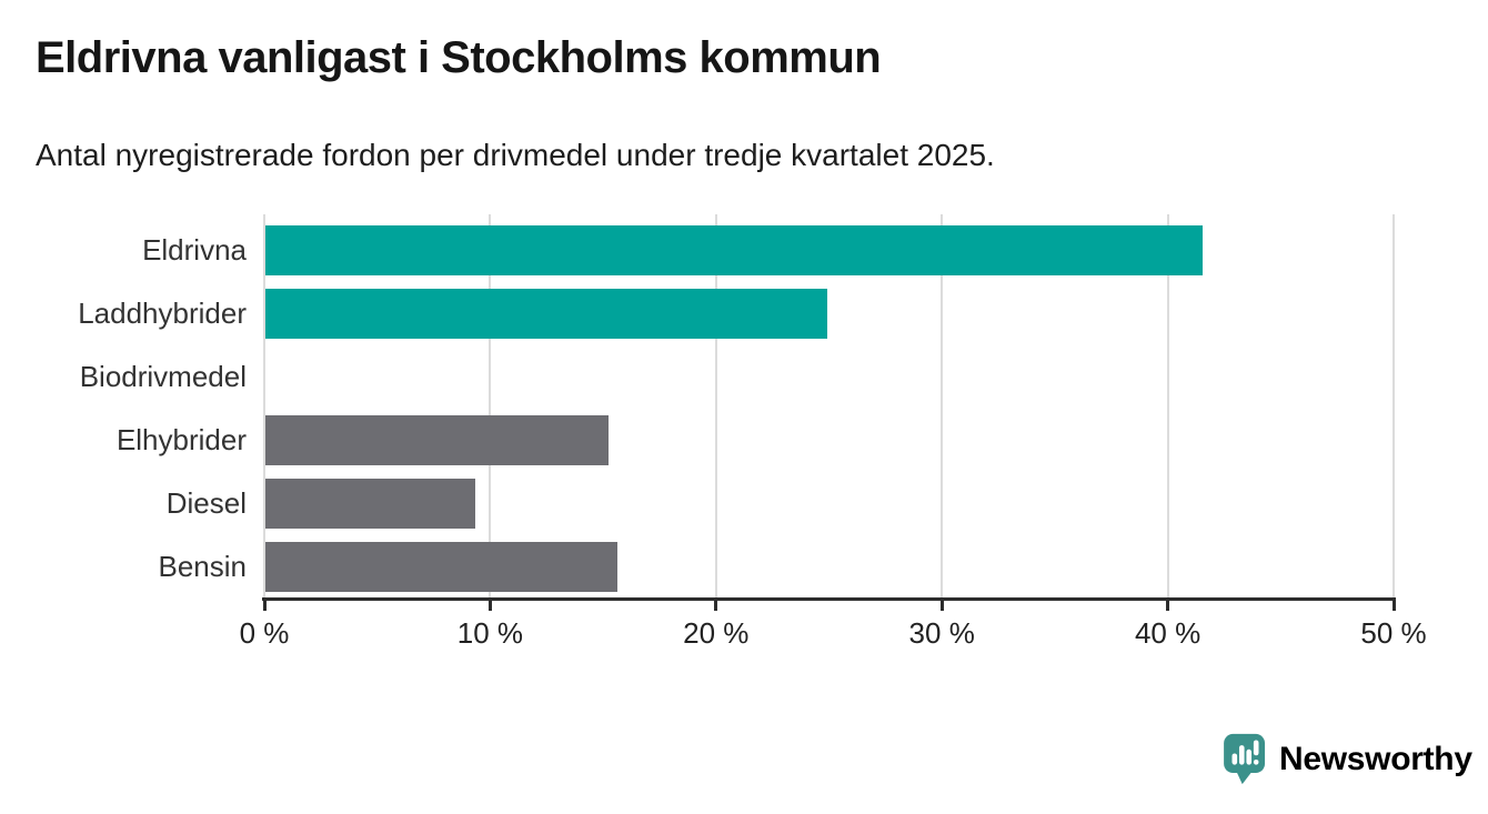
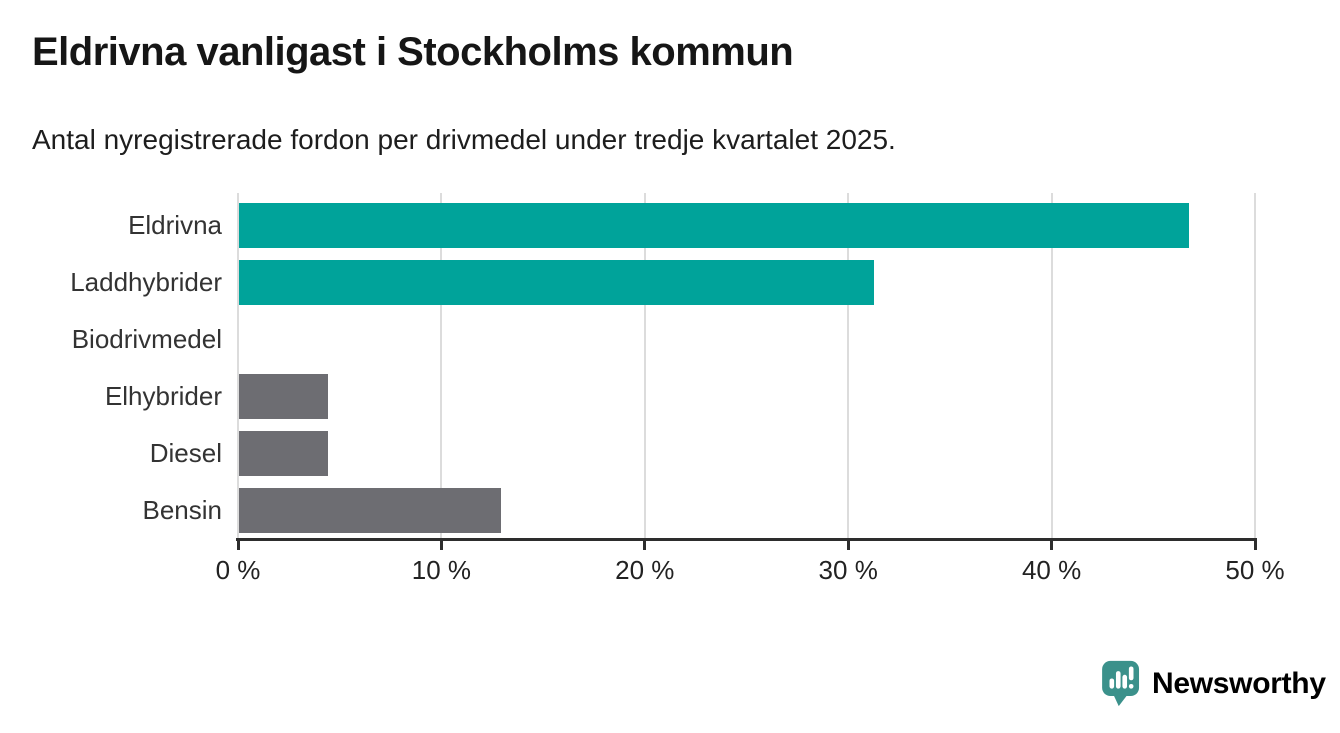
Eldrivna: 41.5% -> 46.7%
Laddhybrider: 24.9% -> 31.2%
Elhybrider: 15.2% -> 4.4%
Diesel: 9.3% -> 4.4%
Bensin: 15.6% -> 12.9%
